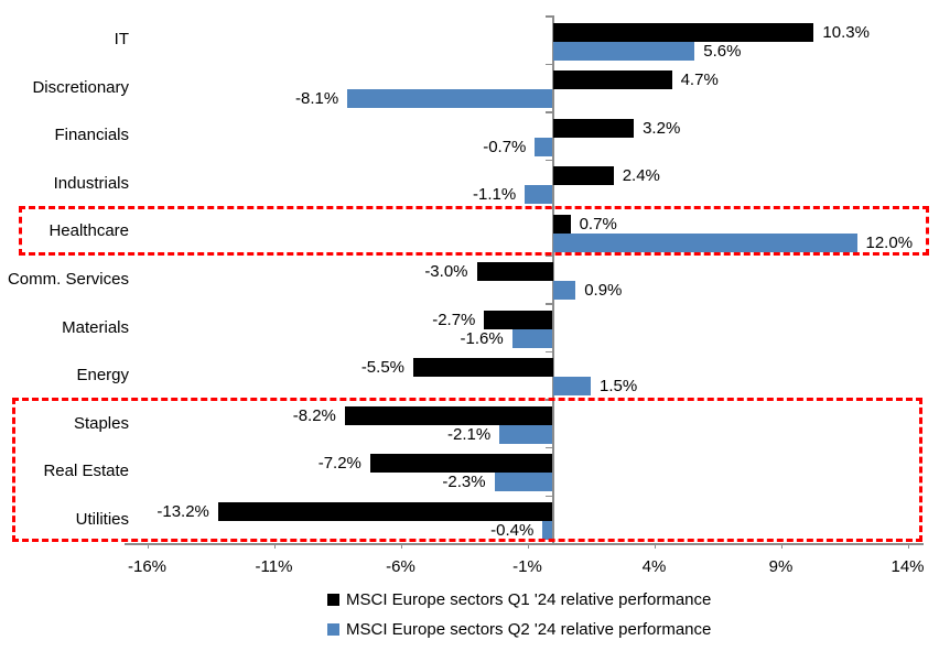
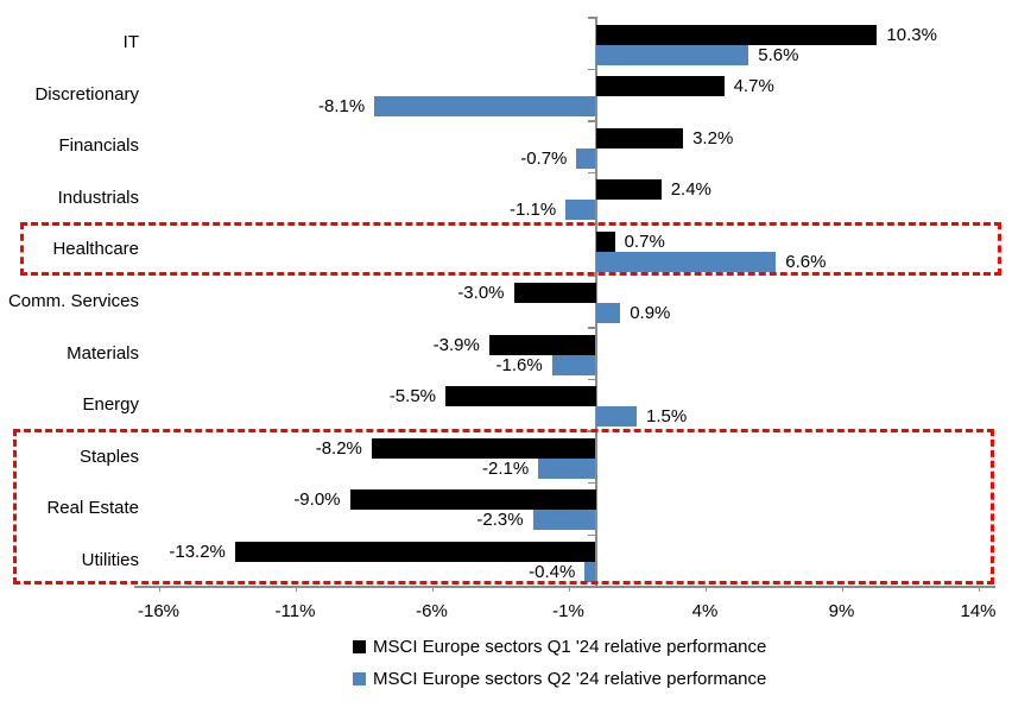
MSCI Europe sectors Q2 '24 relative performance/Healthcare: 12.0% -> 6.6%
MSCI Europe sectors Q1 '24 relative performance/Materials: -2.7% -> -3.9%
MSCI Europe sectors Q1 '24 relative performance/Real Estate: -7.2% -> -9.0%
